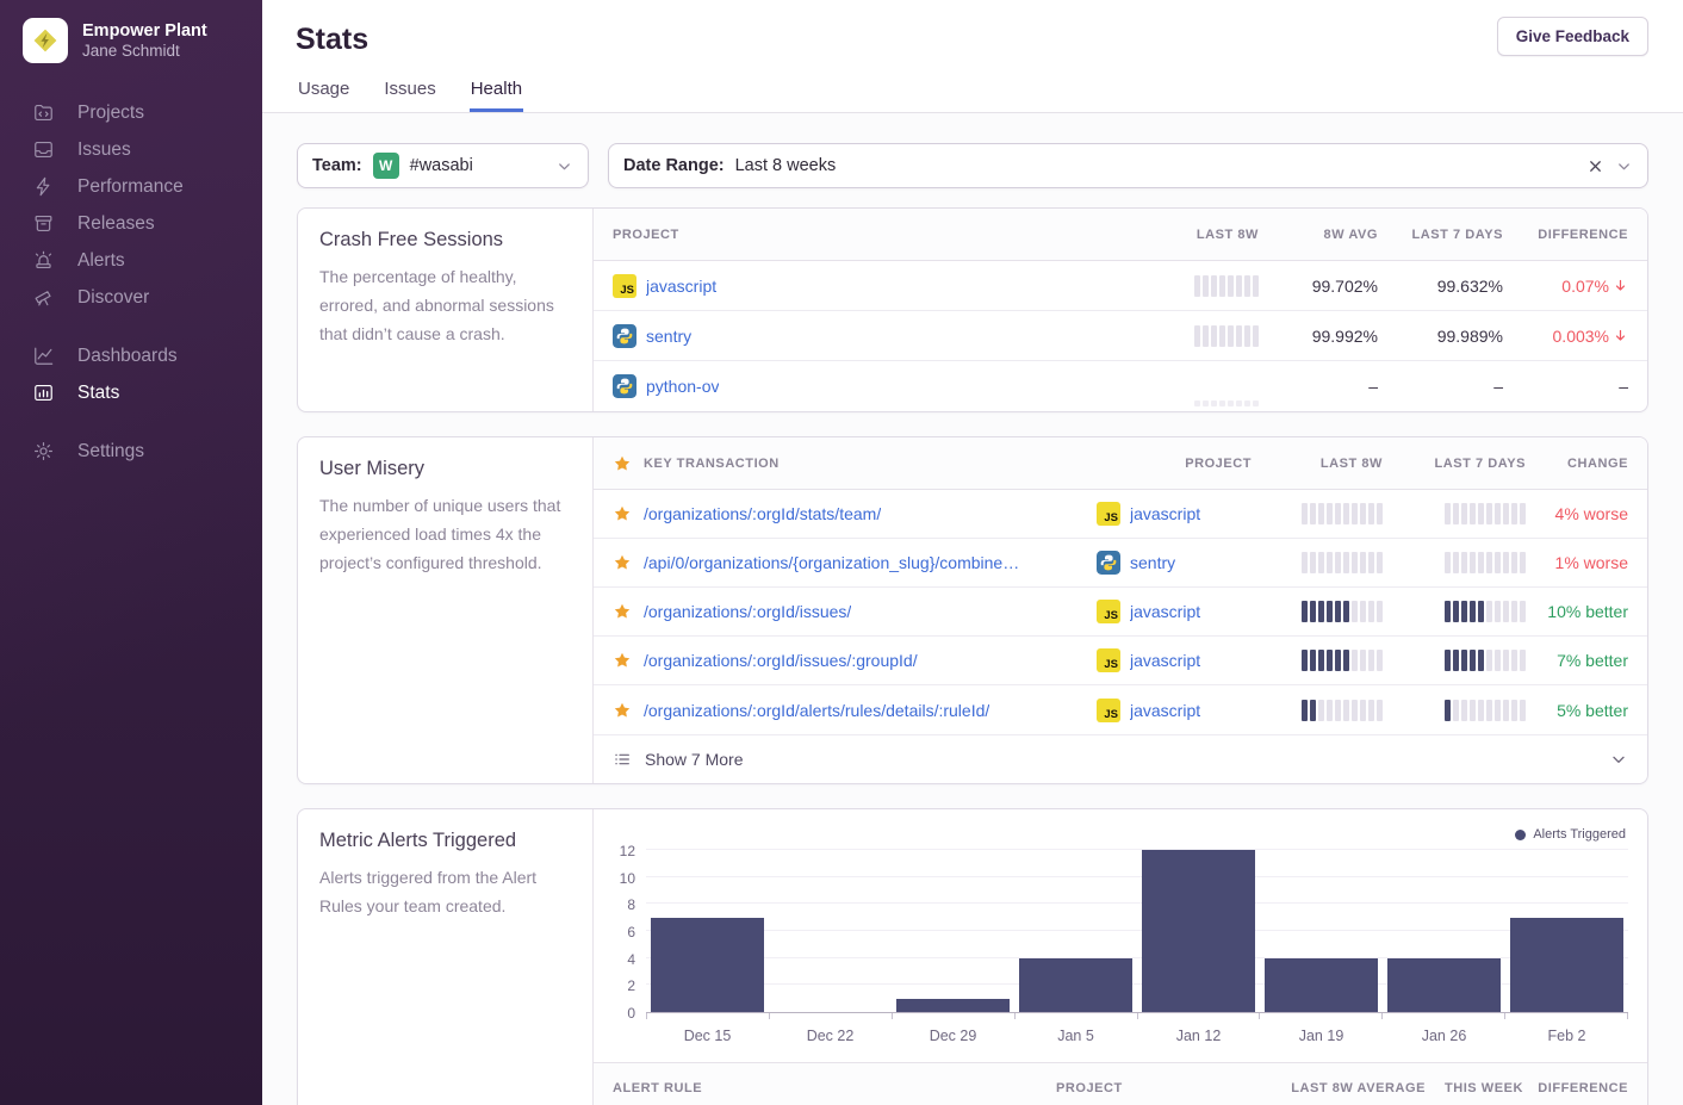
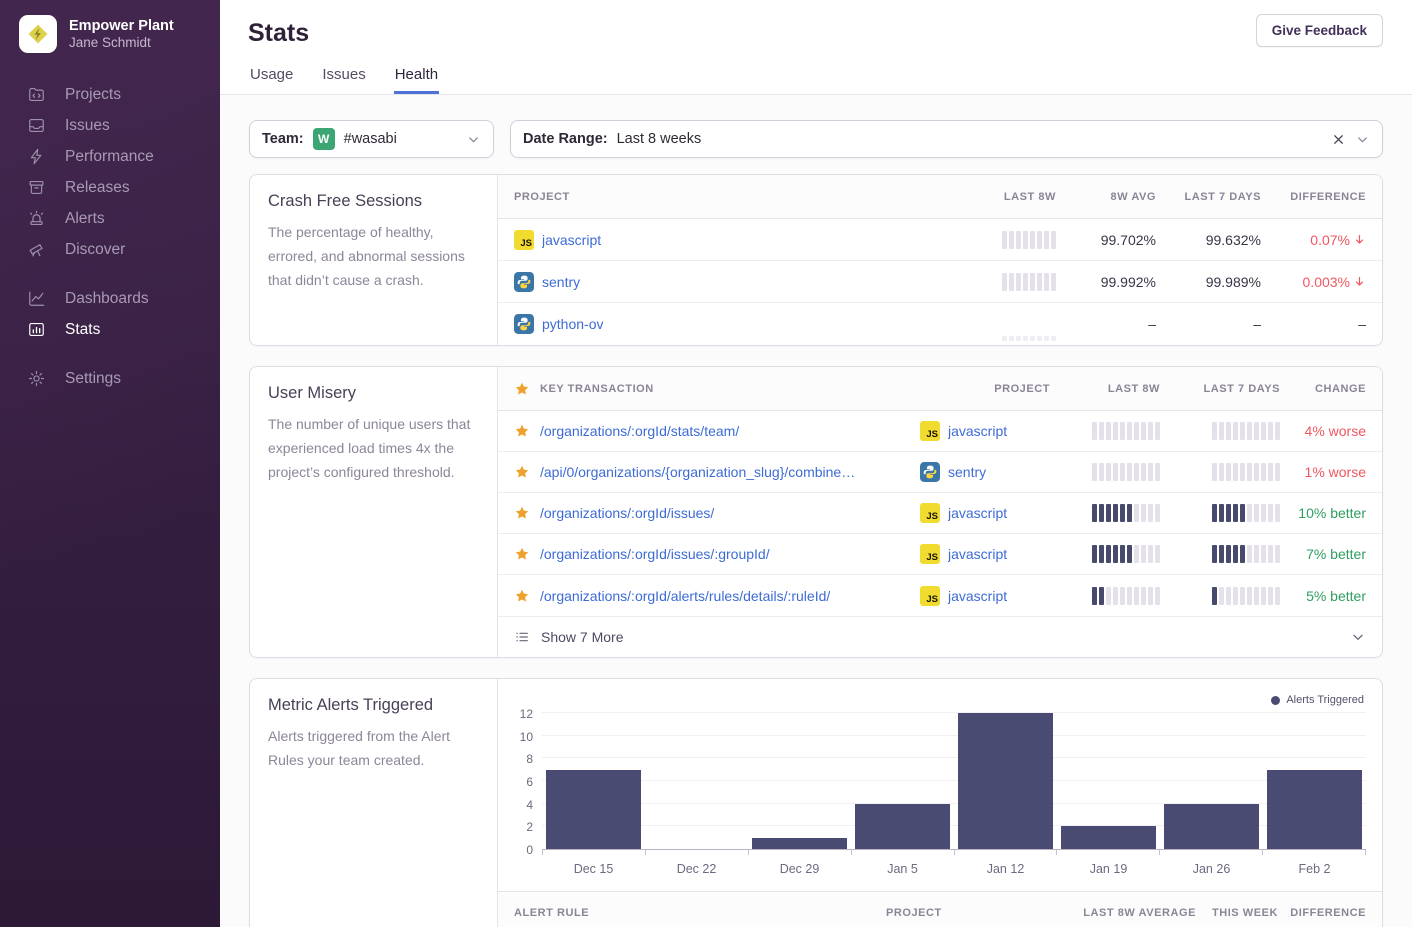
Jan 19: 4 -> 2
